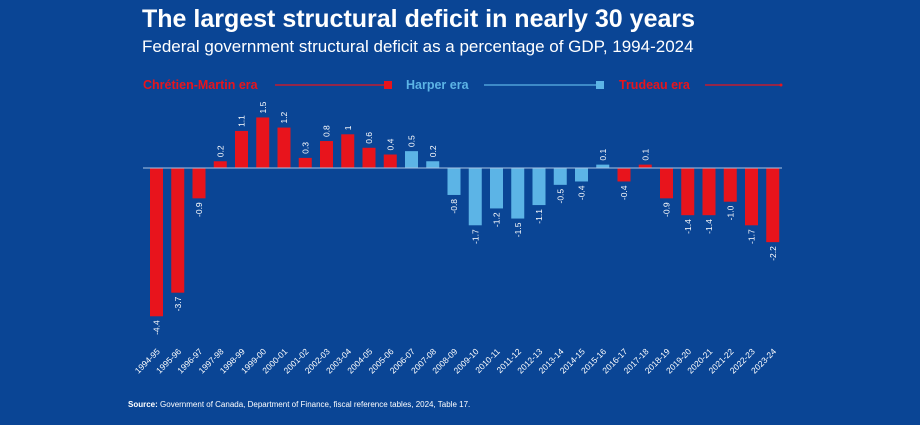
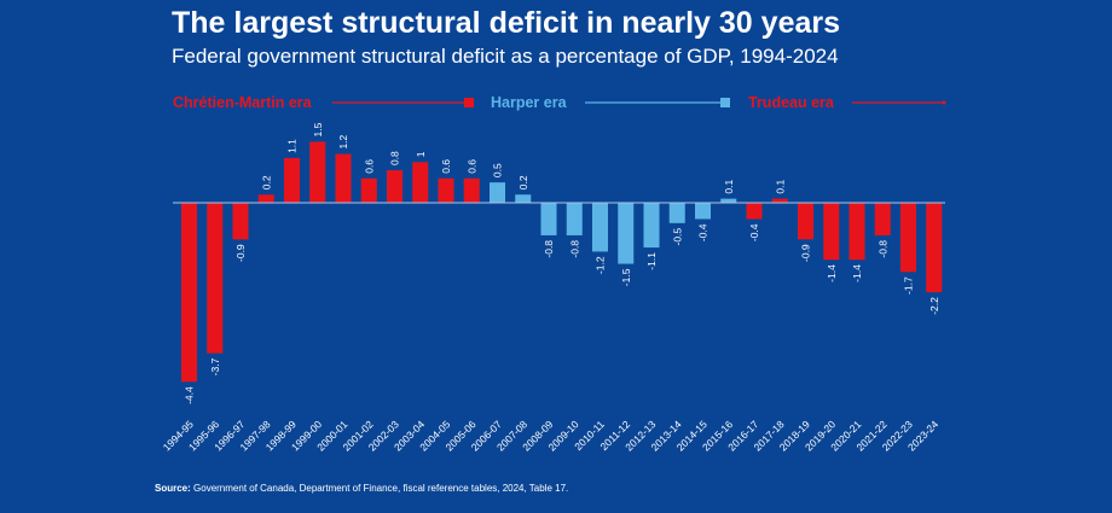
2001-02: 0.3 -> 0.6
2005-06: 0.4 -> 0.6
2009-10: -1.7 -> -0.8
2021-22: -1.0 -> -0.8
